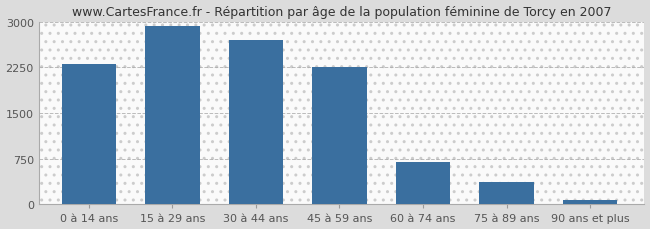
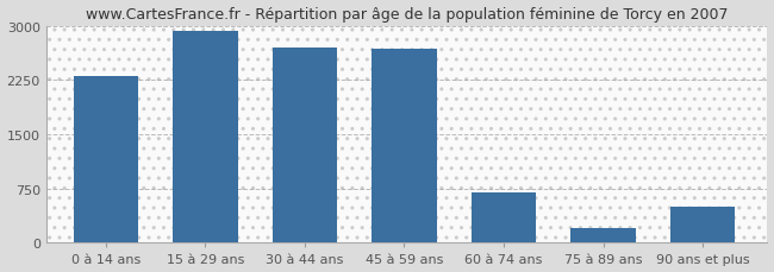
45 à 59 ans: 2260 -> 2680
75 à 89 ans: 380 -> 200
90 ans et plus: 80 -> 500
